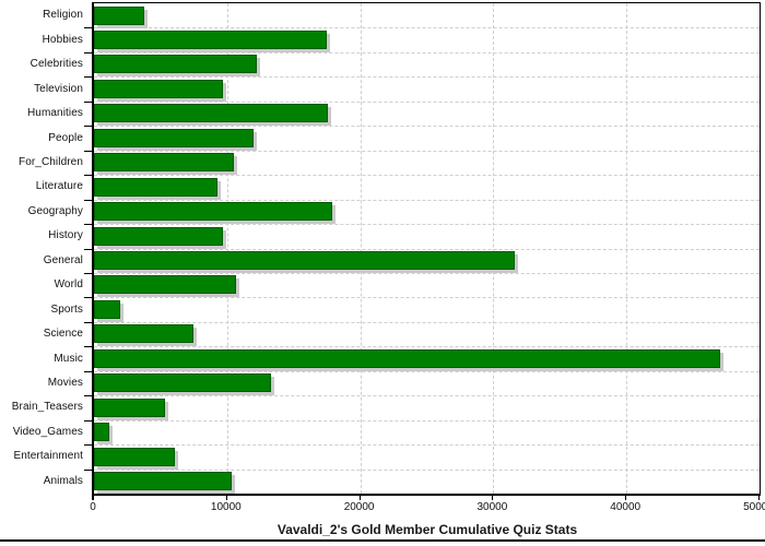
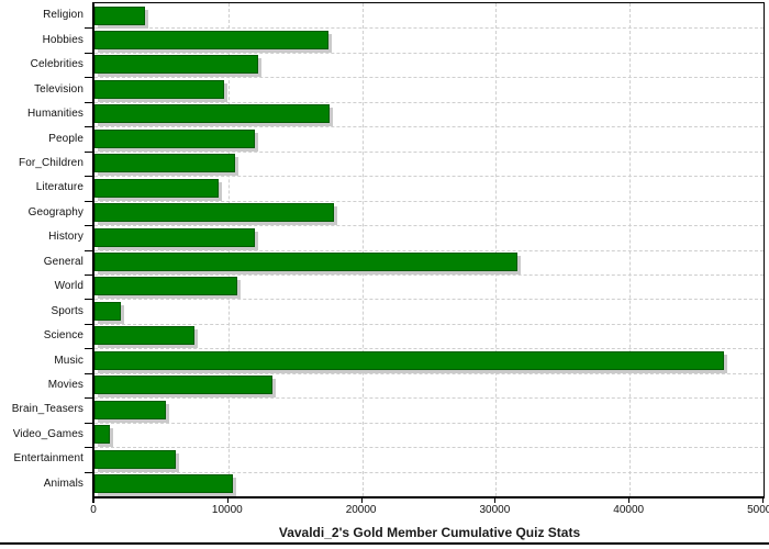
History: 9700 -> 12000
